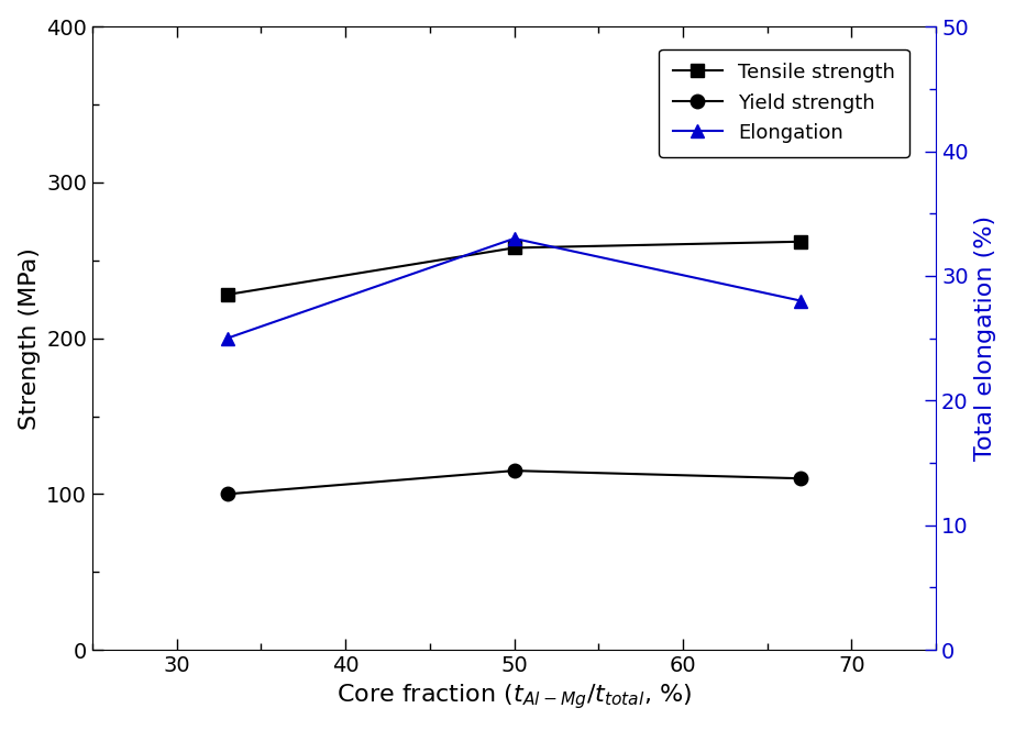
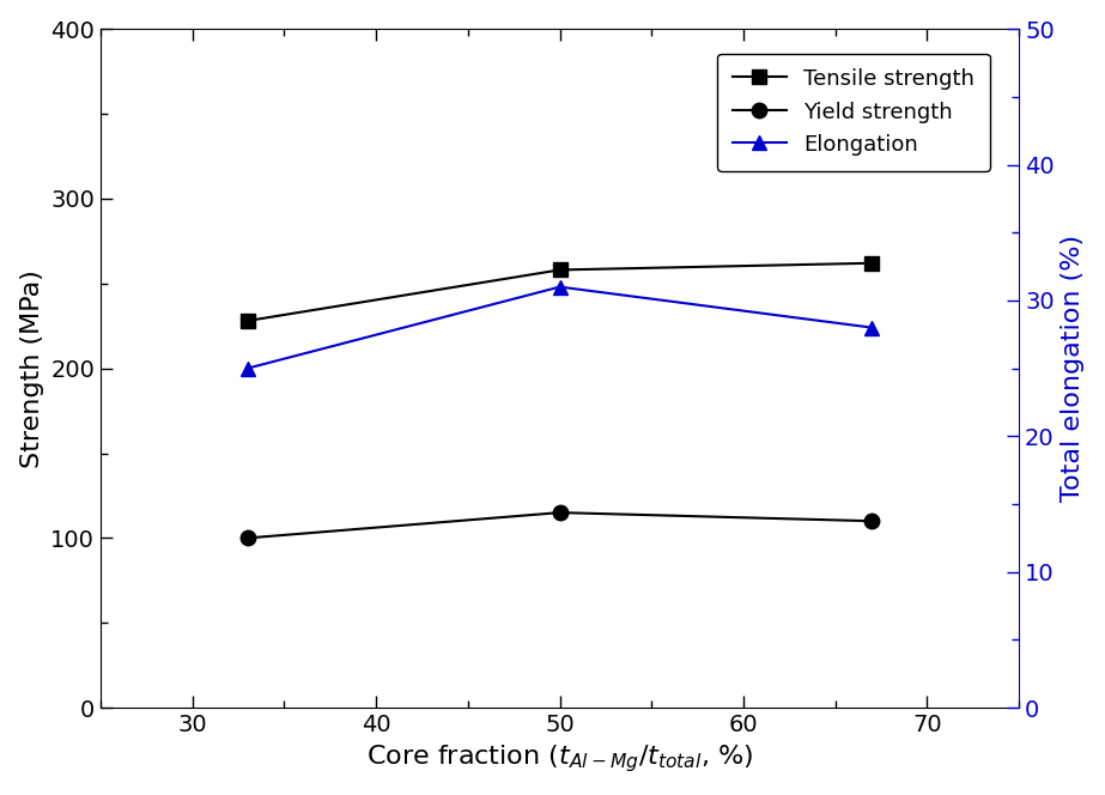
Elongation/50: 33 -> 31
